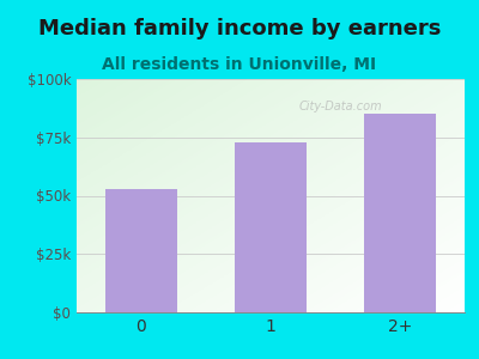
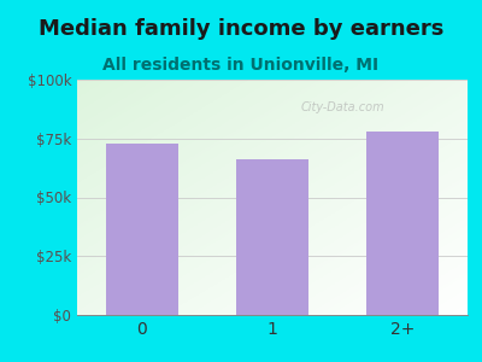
0: $53k -> $73k
1: $73k -> $66k
2+: $85k -> $78k
